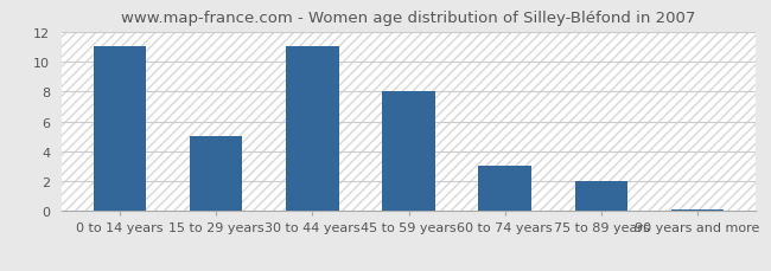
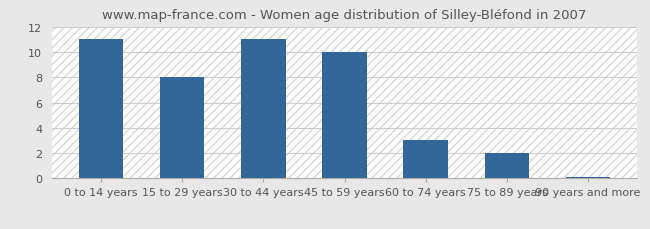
15 to 29 years: 5.0 -> 8.0
45 to 59 years: 8.0 -> 10.0
